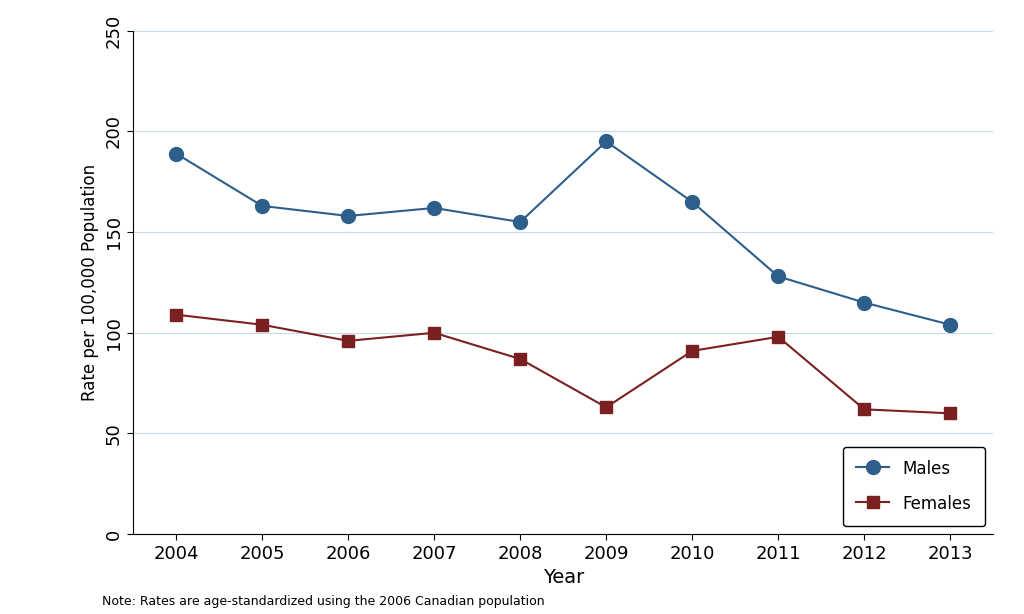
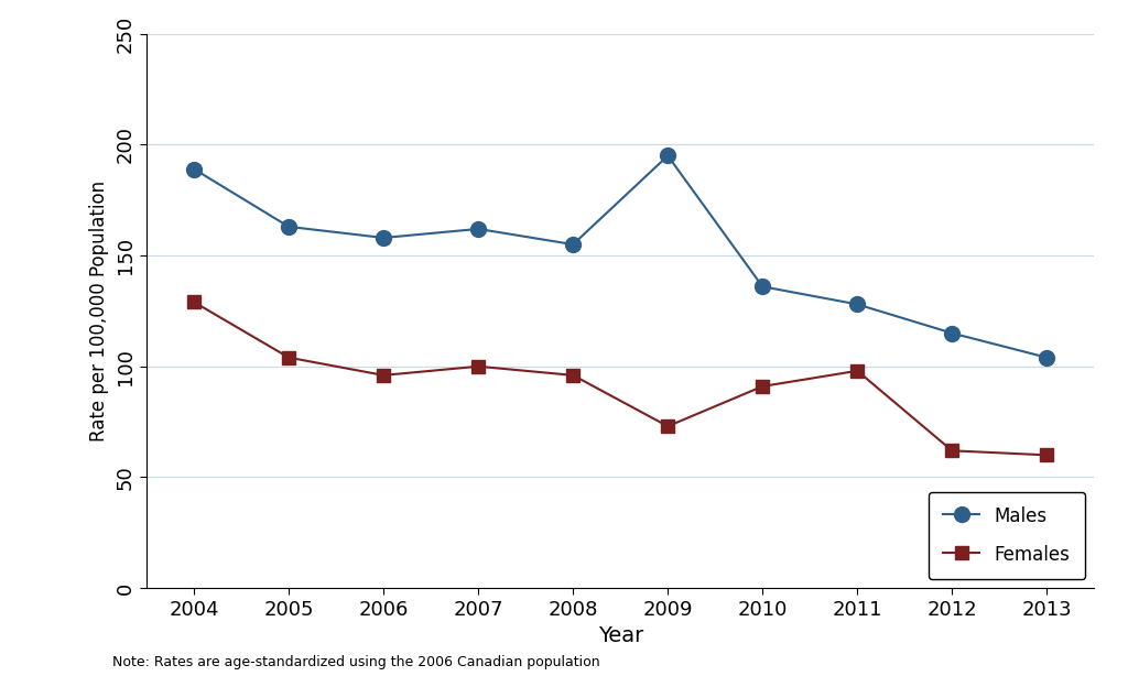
Females/2004: 109 -> 129
Females/2008: 87 -> 96
Females/2009: 63 -> 73
Males/2010: 165 -> 136
